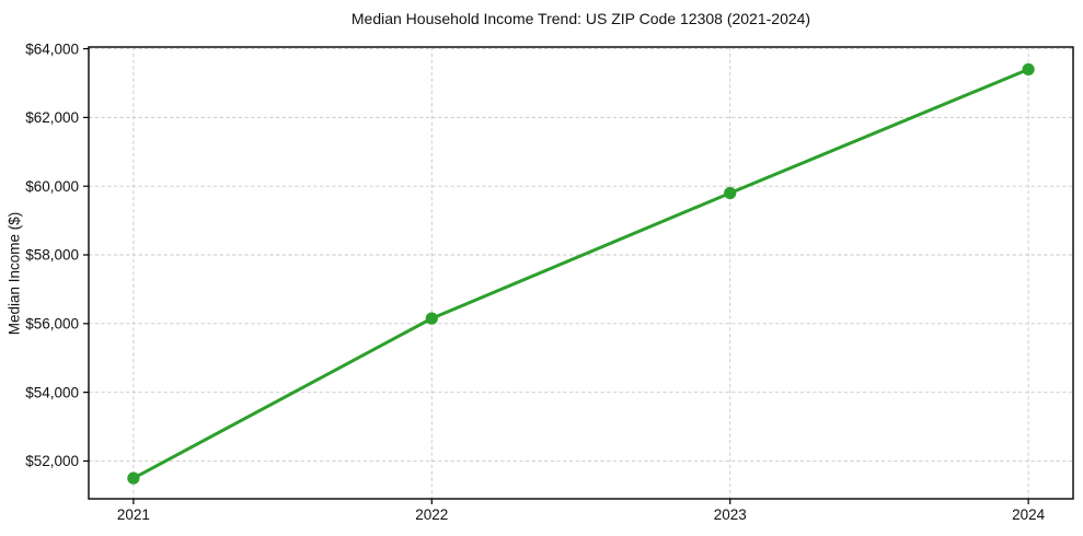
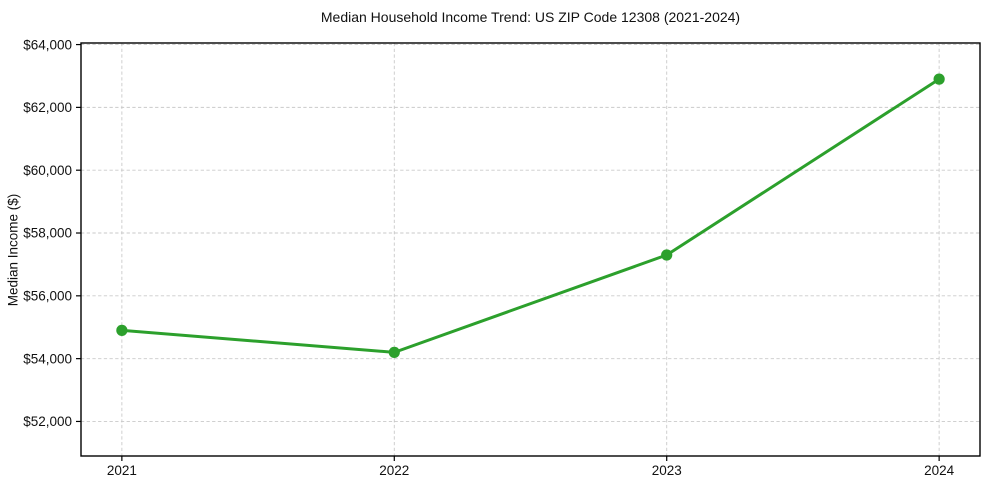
2021: $51500 -> $54900
2022: $56200 -> $54200
2023: $59800 -> $57300
2024: $63400 -> $62900
